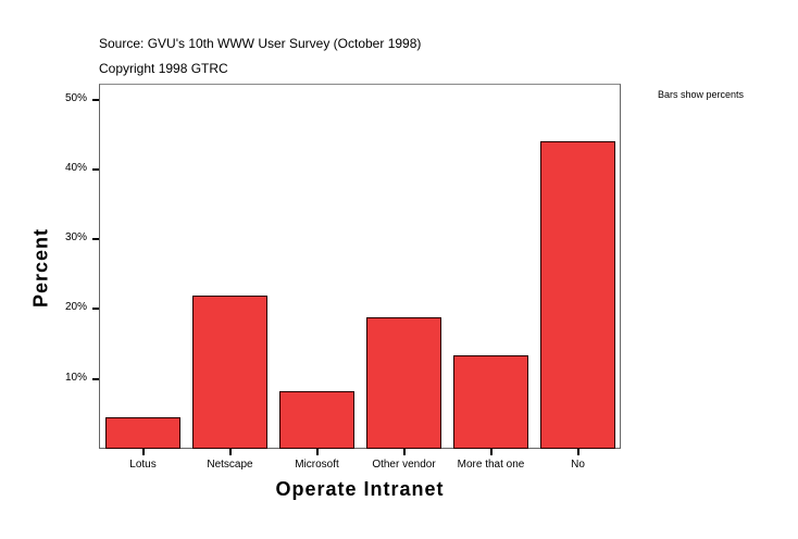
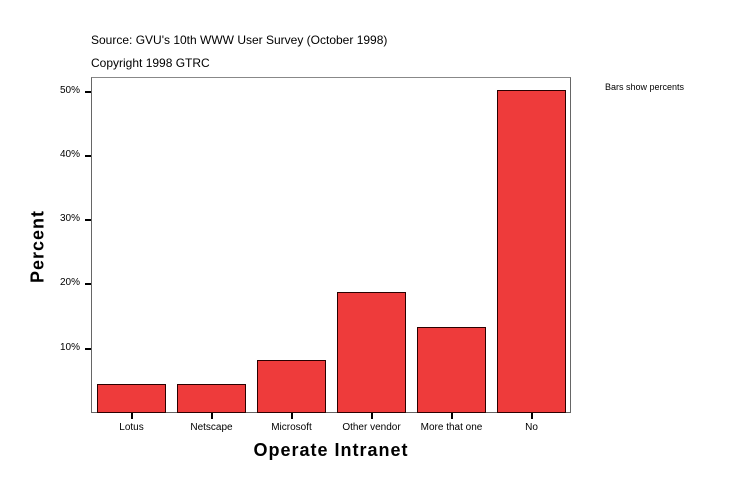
Netscape: 22% -> 4%
No: 44% -> 50%
